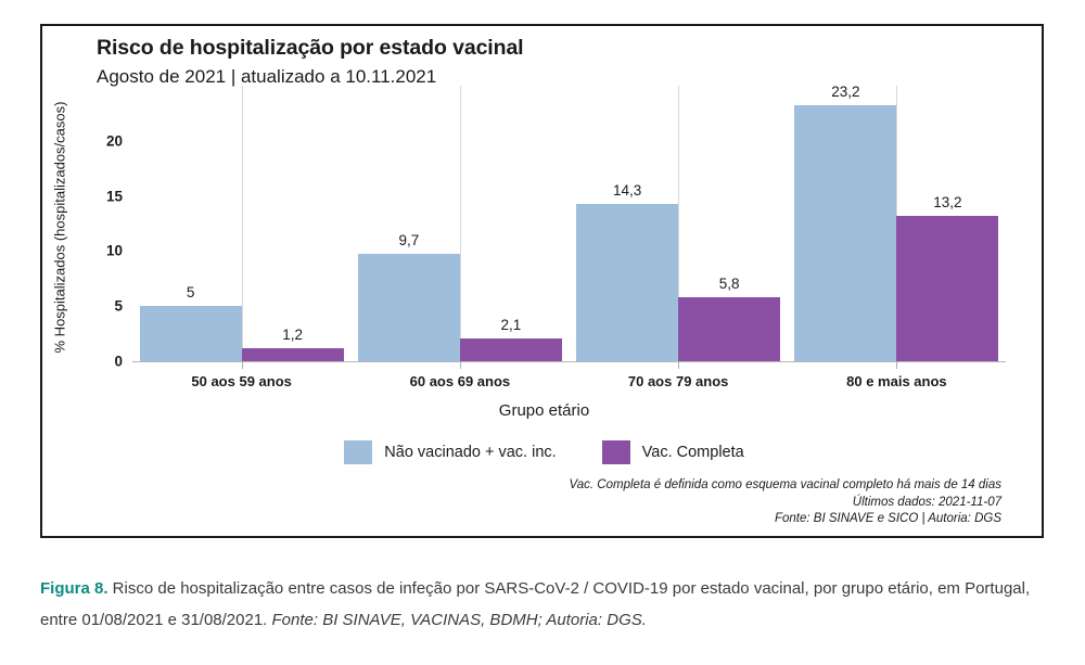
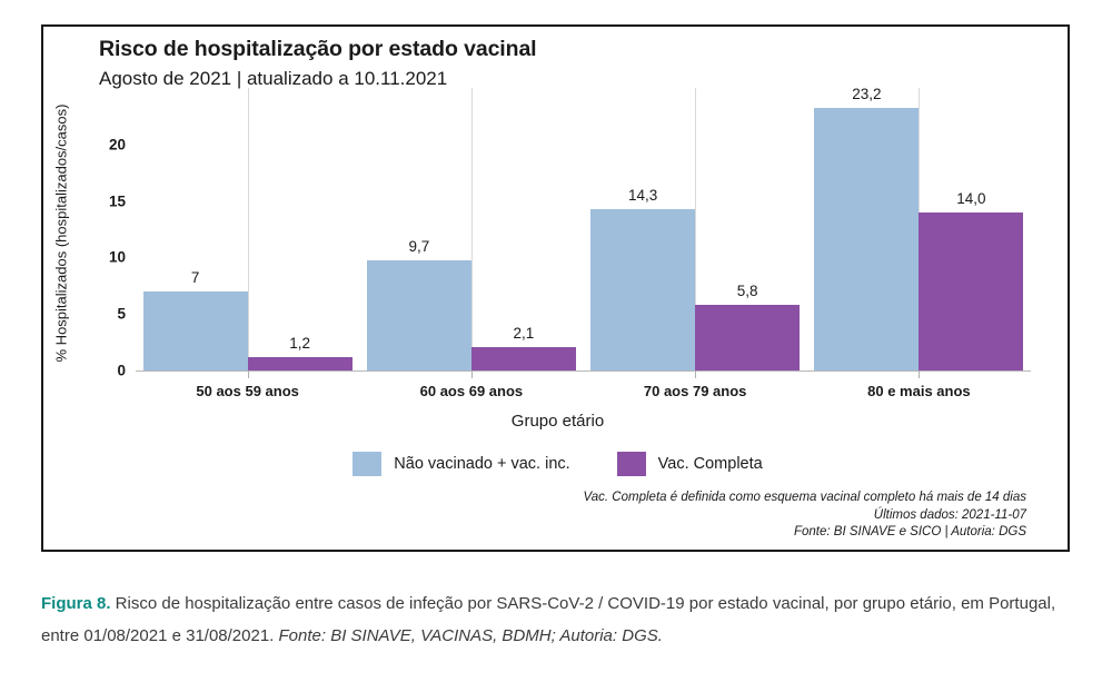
Não vacinado + vac. inc./50 aos 59 anos: 5 -> 7
Vac. Completa/80 e mais anos: 13,2 -> 14,0
